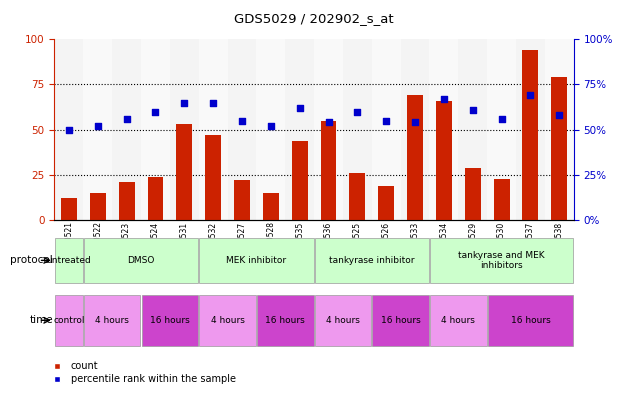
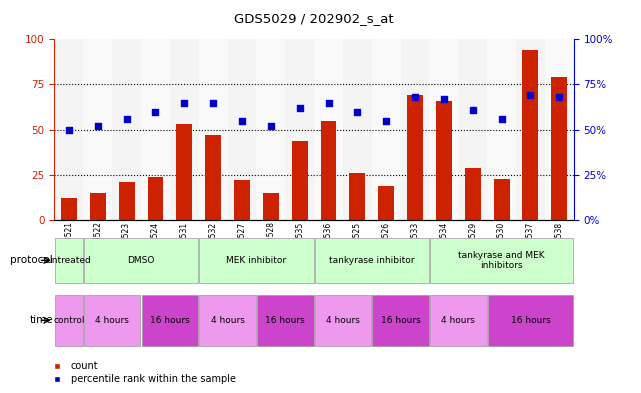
percentile rank within the sample/GSM1340536: 54% -> 65%
percentile rank within the sample/GSM1340533: 54% -> 68%
percentile rank within the sample/GSM1340538: 58% -> 68%
